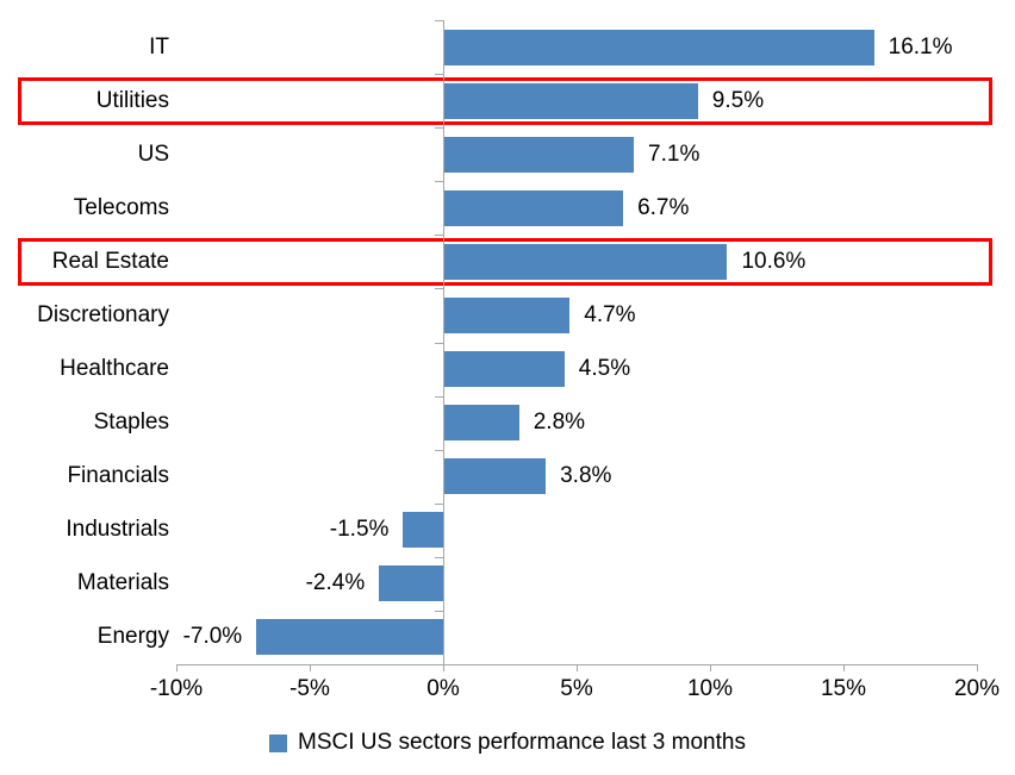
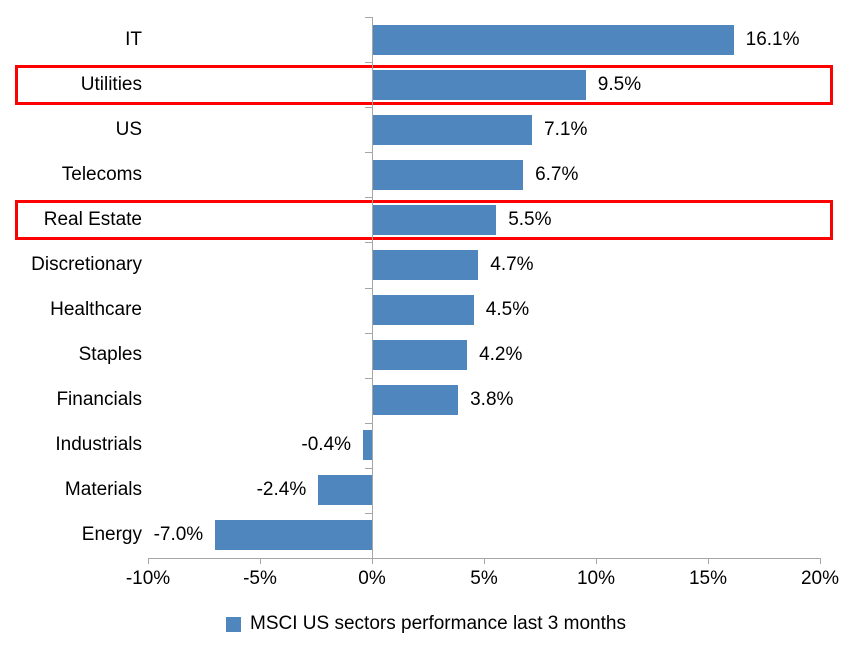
Real Estate: 10.6% -> 5.5%
Staples: 2.8% -> 4.2%
Industrials: -1.5% -> -0.4%
